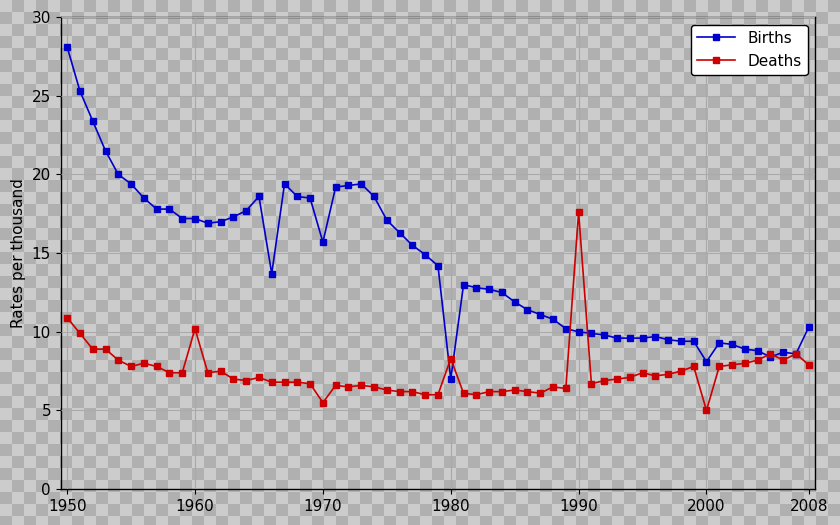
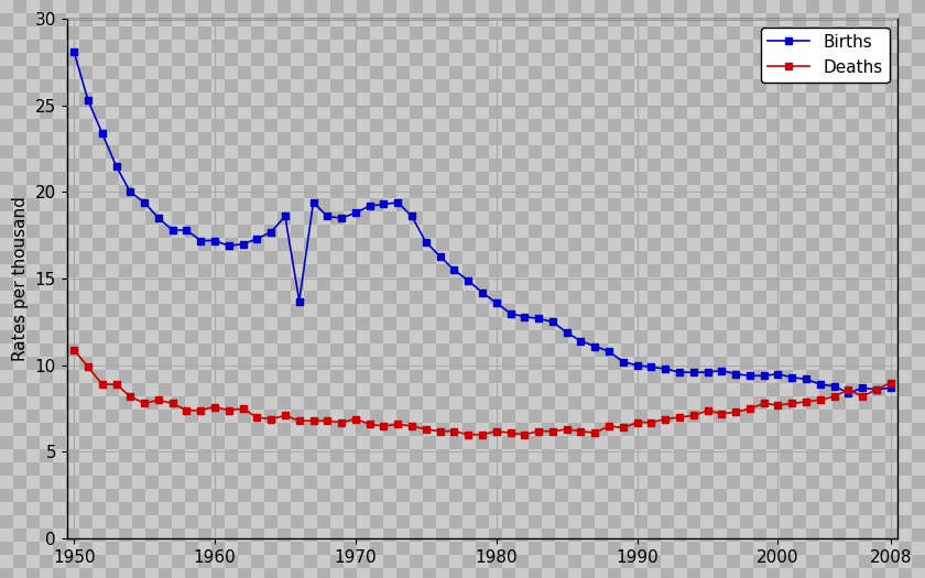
Deaths/1960: 10.2 -> 7.6
Births/1970: 15.7 -> 18.8
Deaths/1970: 5.5 -> 6.9
Births/1980: 7.0 -> 13.6
Deaths/1980: 8.3 -> 6.2
Deaths/1990: 17.6 -> 6.7
Births/2000: 8.1 -> 9.5
Deaths/2000: 5.0 -> 7.7
Births/2008: 10.3 -> 8.7
Deaths/2008: 7.9 -> 9.0
